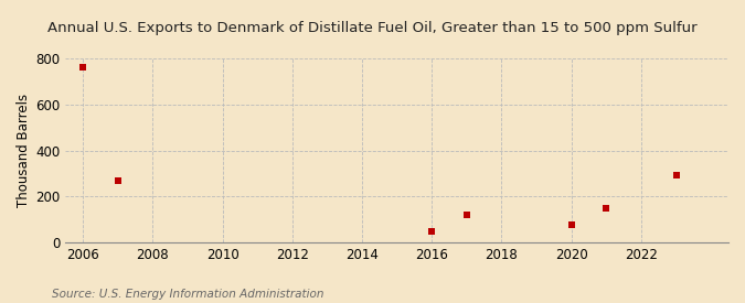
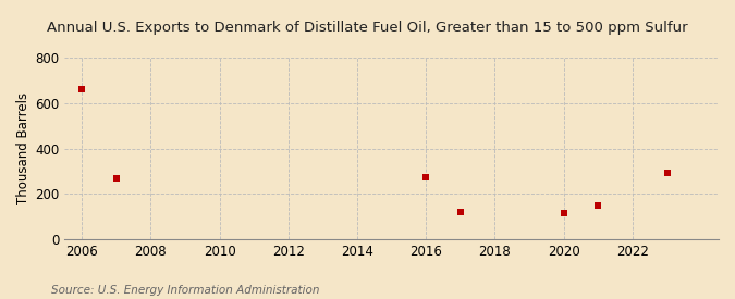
2006: 762 -> 660
2016: 50 -> 275
2020: 75 -> 115
